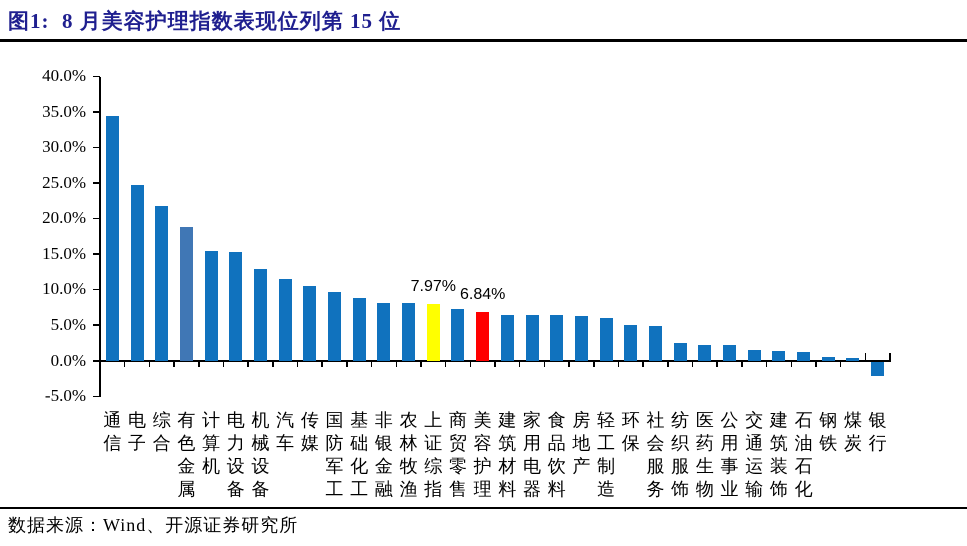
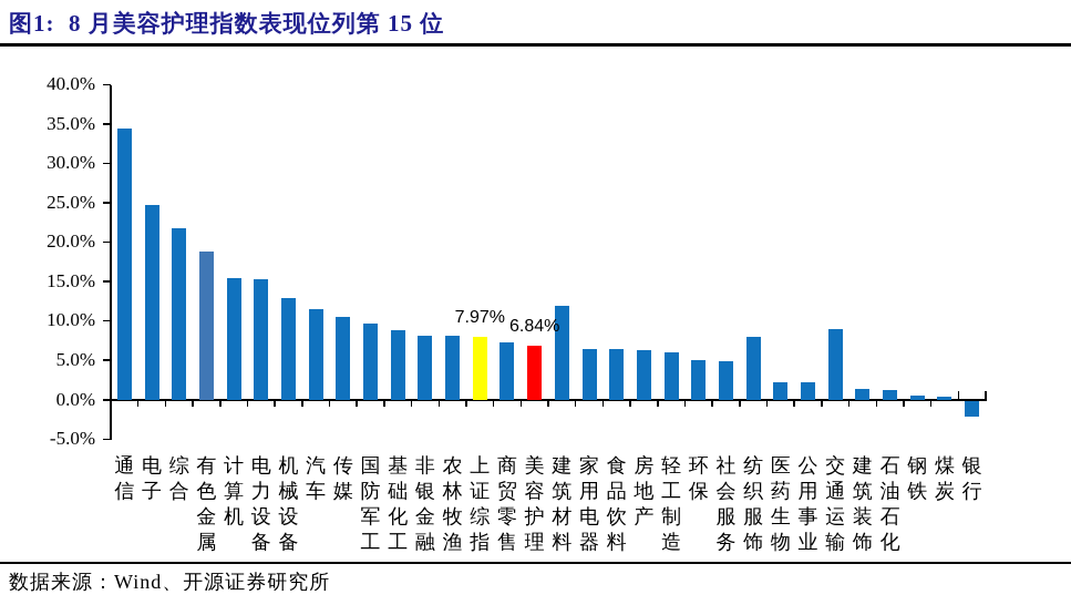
建筑材料: 6% -> 12%
纺织服饰: 2% -> 8%
交通运输: 2% -> 9%
